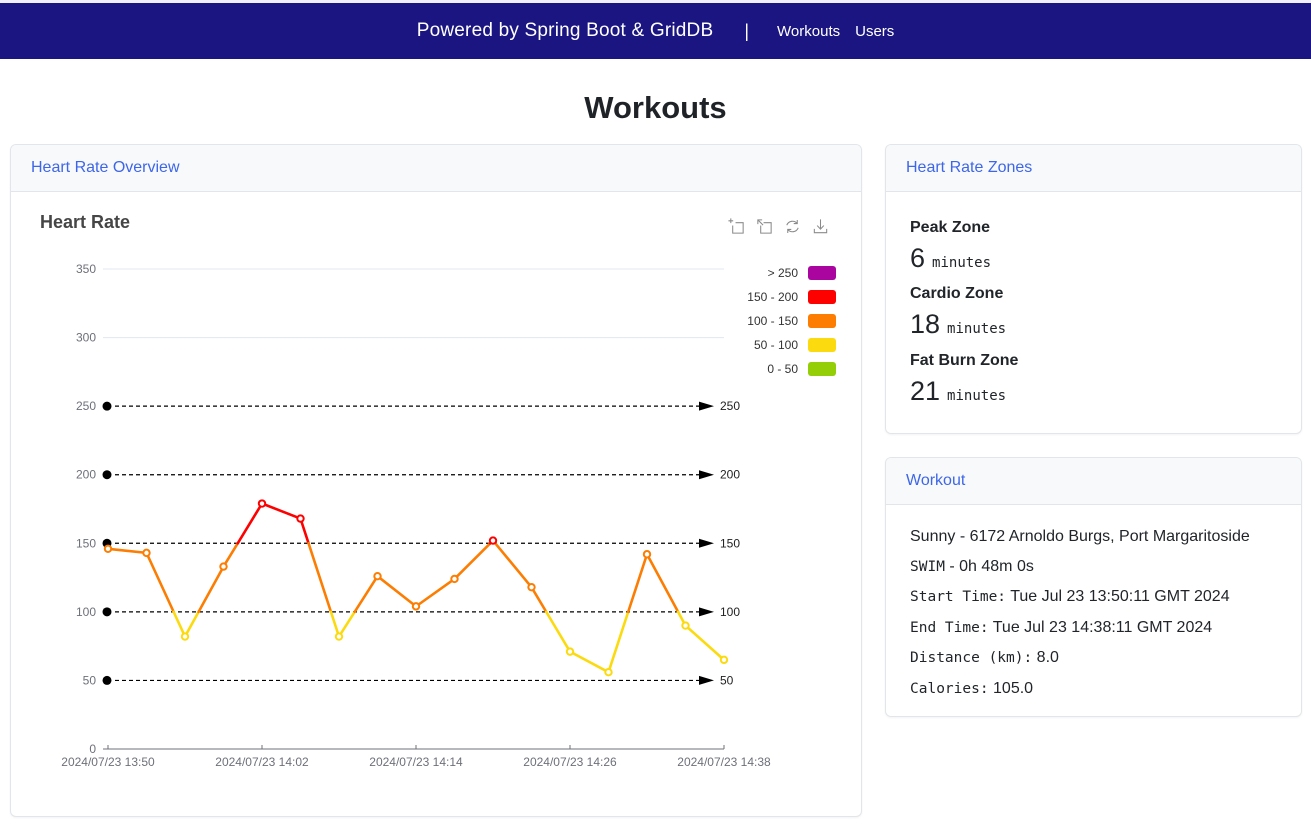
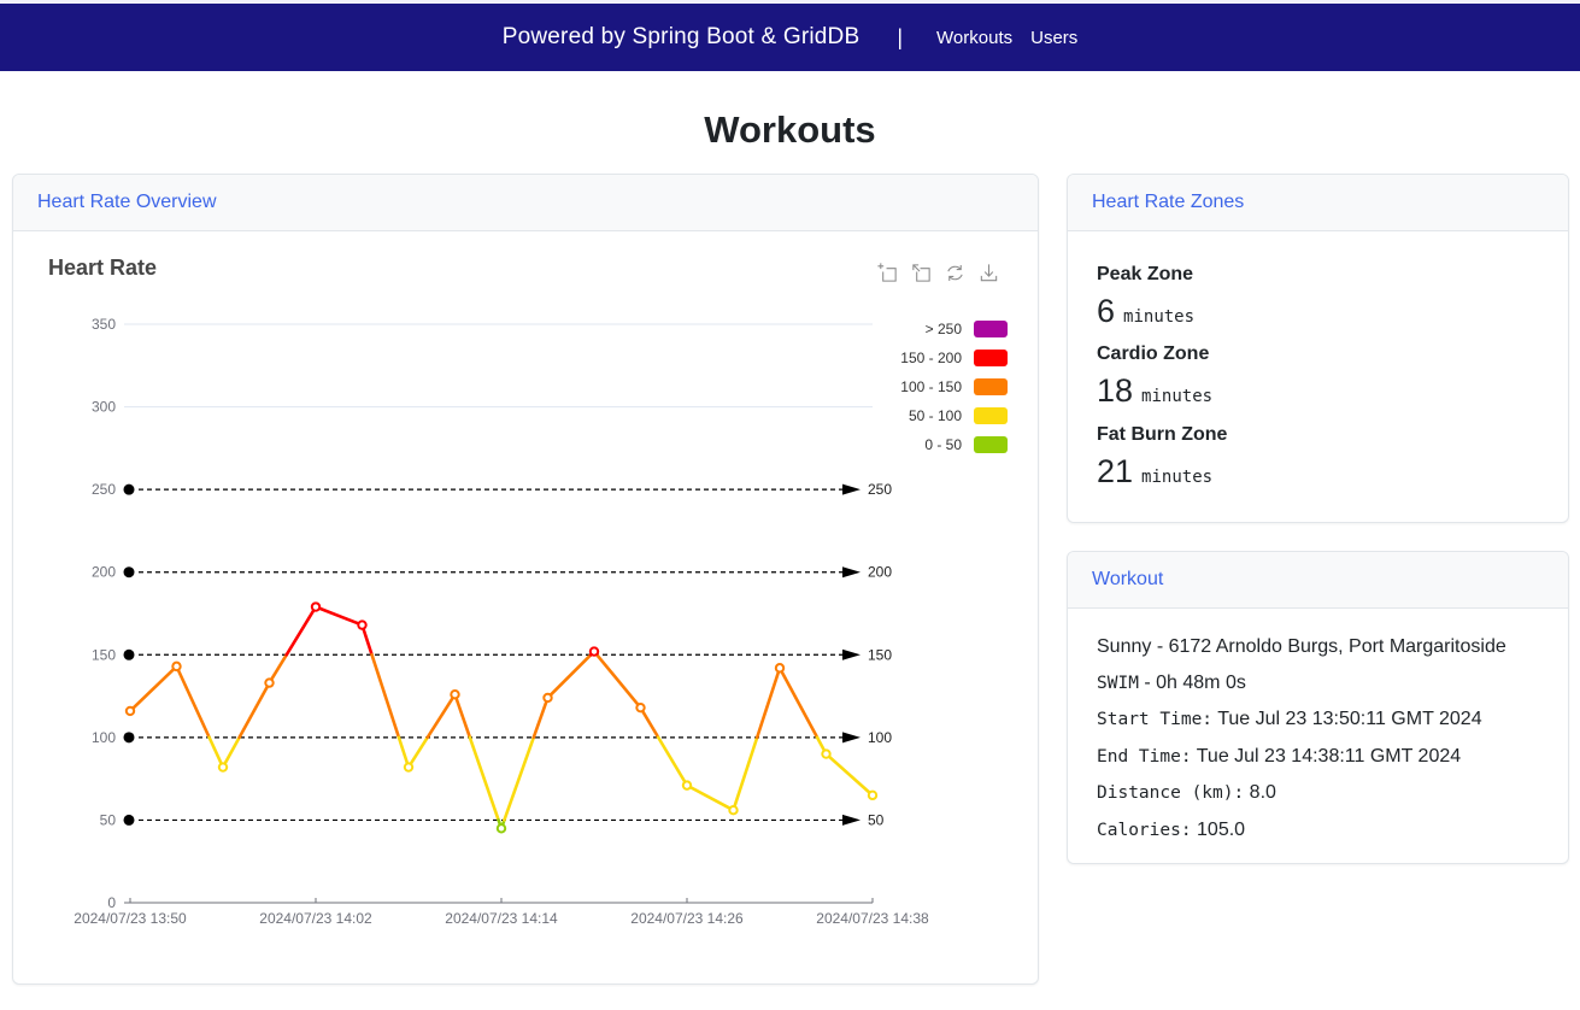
2024/07/23 13:50: 146 -> 116
2024/07/23 14:14: 104 -> 45
